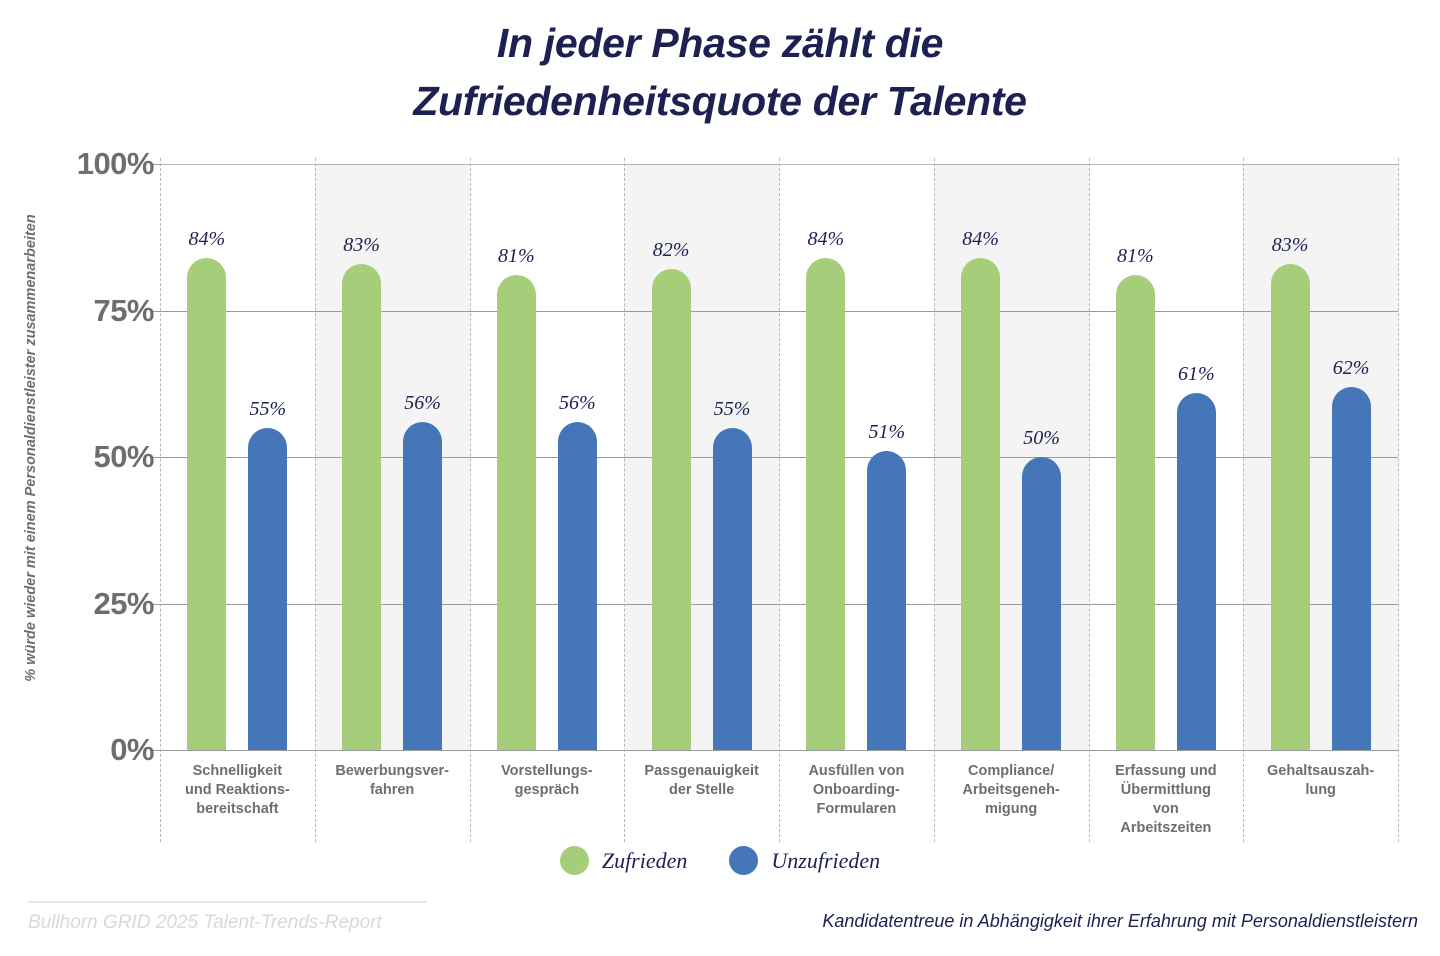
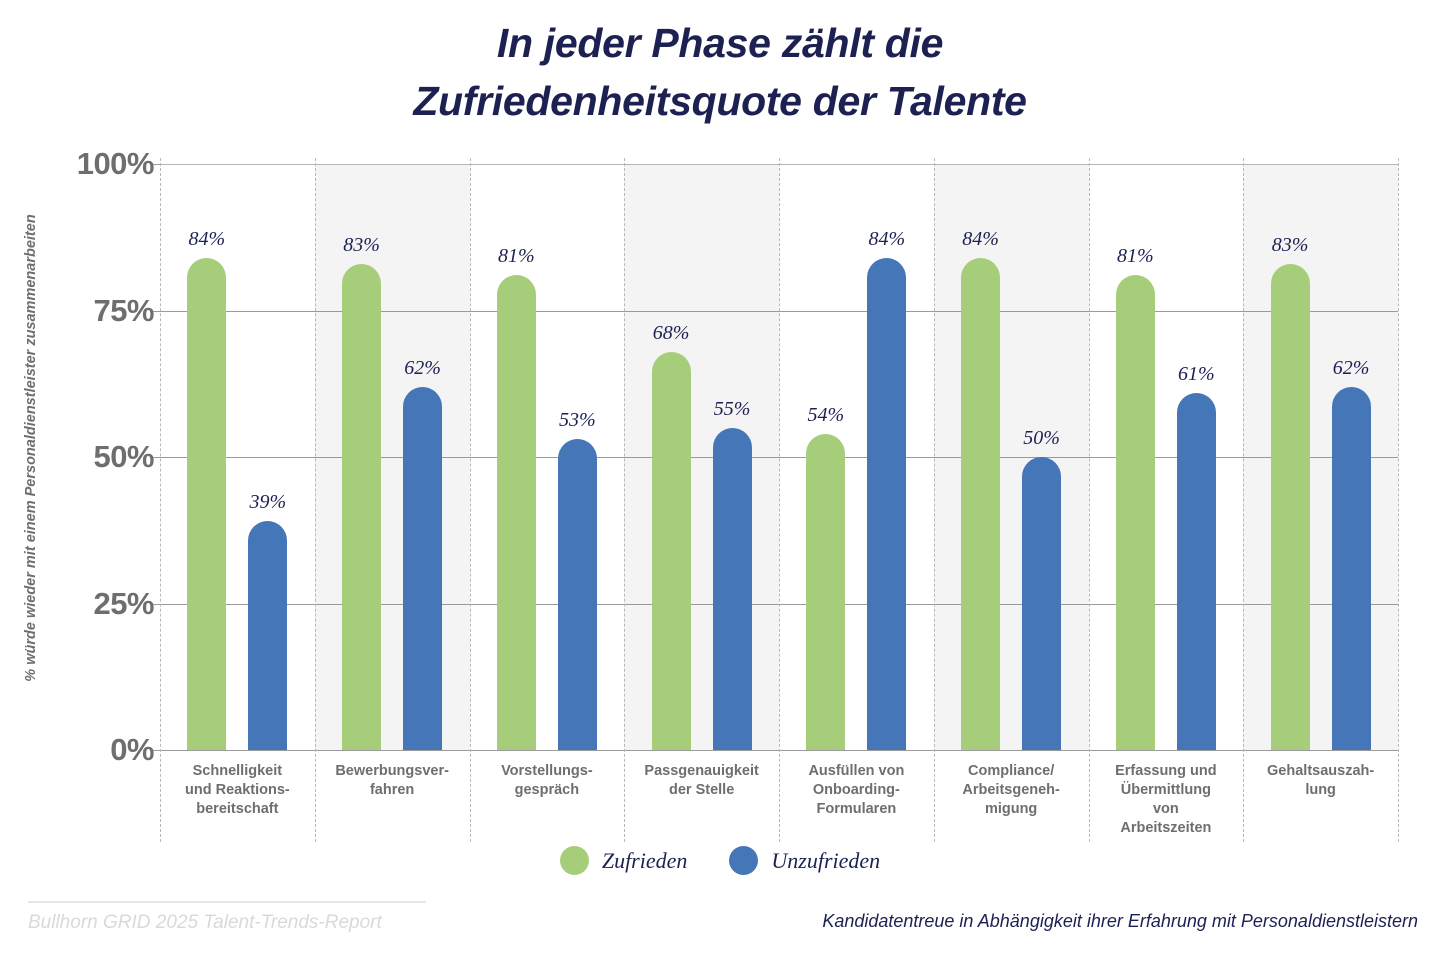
Unzufrieden/Schnelligkeit und Reaktions-bereitschaft: 55% -> 39%
Unzufrieden/Bewerbungsver-fahren: 56% -> 62%
Unzufrieden/Vorstellungs-gespräch: 56% -> 53%
Zufrieden/Passgenauigkeit der Stelle: 82% -> 68%
Zufrieden/Ausfüllen von Onboarding-Formularen: 84% -> 54%
Unzufrieden/Ausfüllen von Onboarding-Formularen: 51% -> 84%
